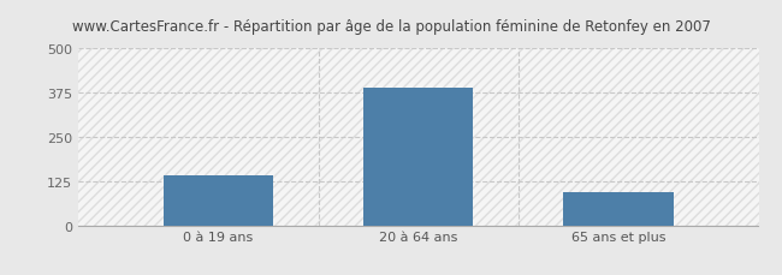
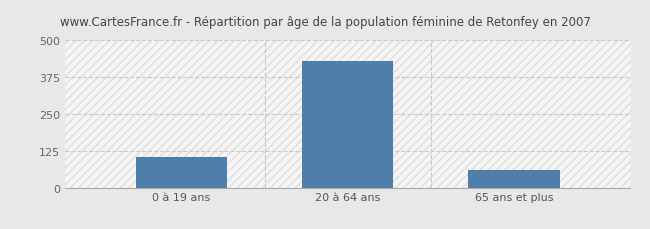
0 à 19 ans: 140 -> 105
20 à 64 ans: 390 -> 430
65 ans et plus: 95 -> 60
